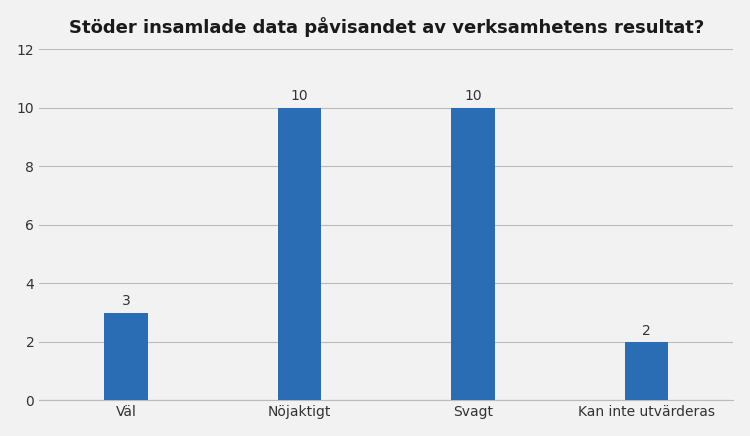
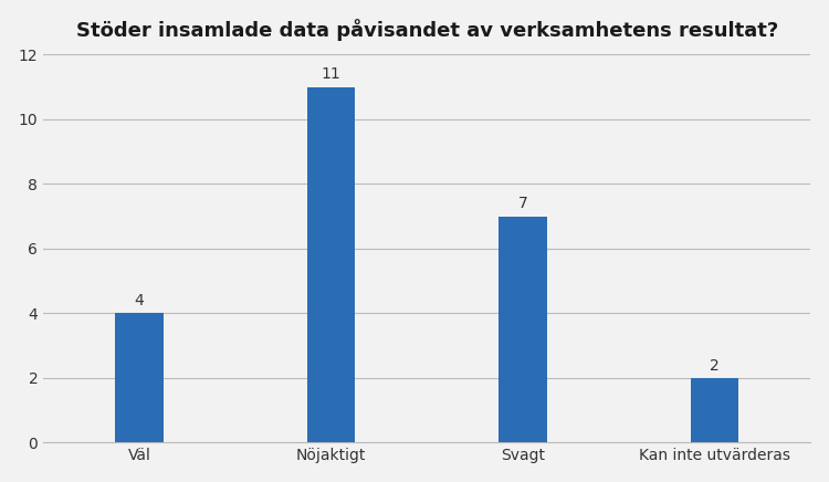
Väl: 3 -> 4
Nöjaktigt: 10 -> 11
Svagt: 10 -> 7
